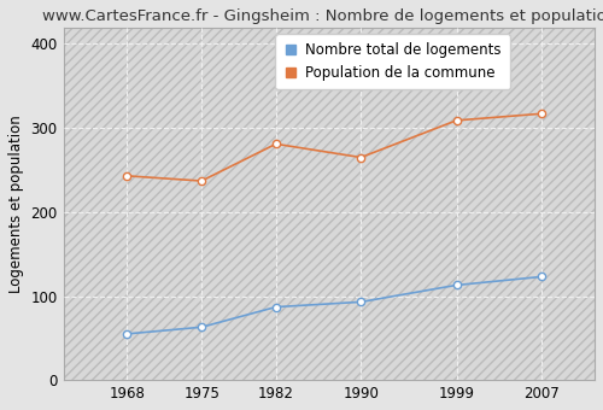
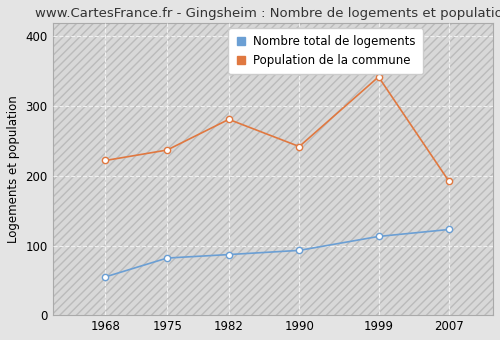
Population de la commune/1968: 243 -> 222
Nombre total de logements/1975: 63 -> 82
Population de la commune/1990: 265 -> 242
Population de la commune/1999: 309 -> 342
Population de la commune/2007: 317 -> 192
